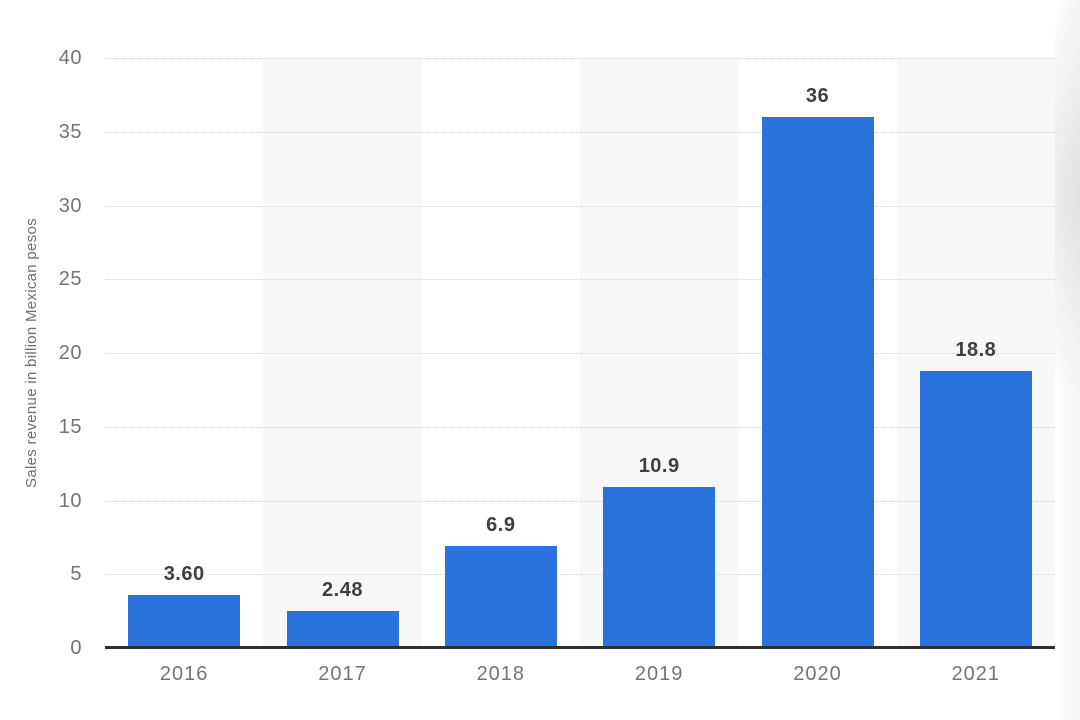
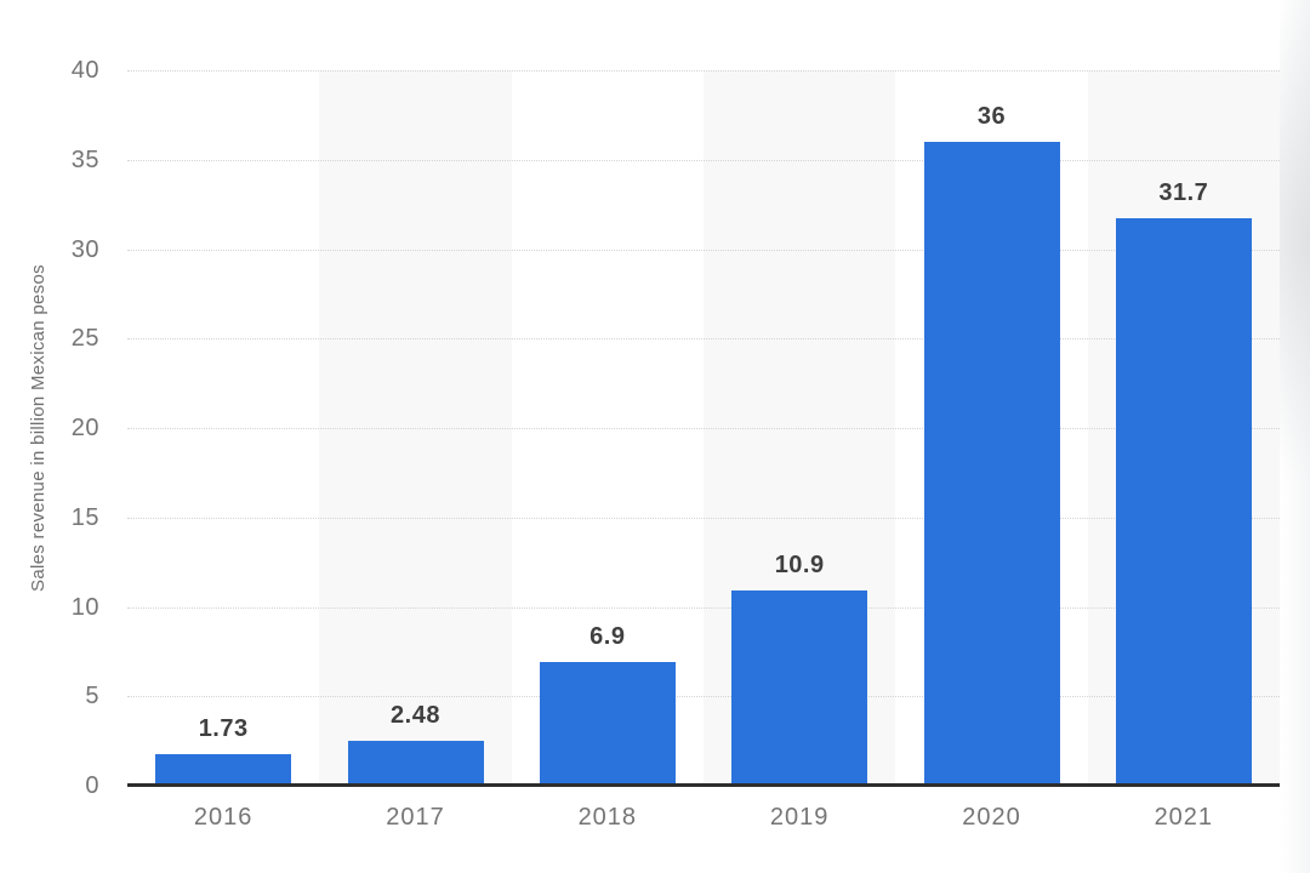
2016: 3.60 -> 1.73
2021: 18.8 -> 31.7
